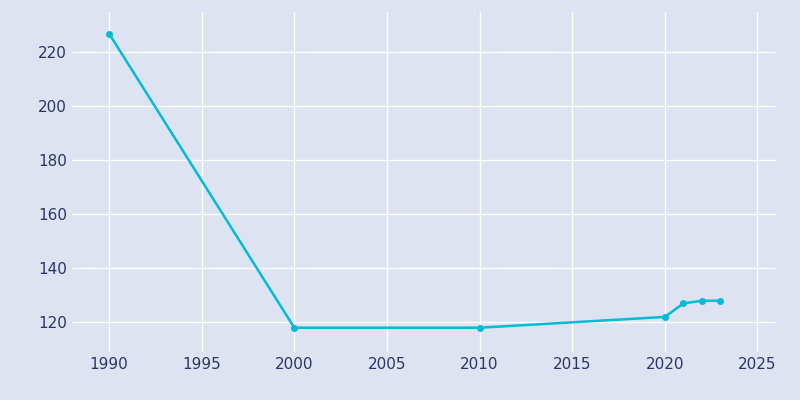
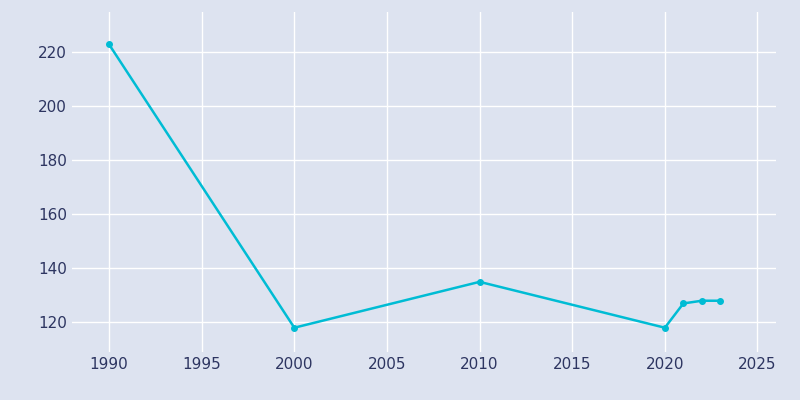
1990: 227 -> 223
2010: 118 -> 135
2020: 122 -> 118
